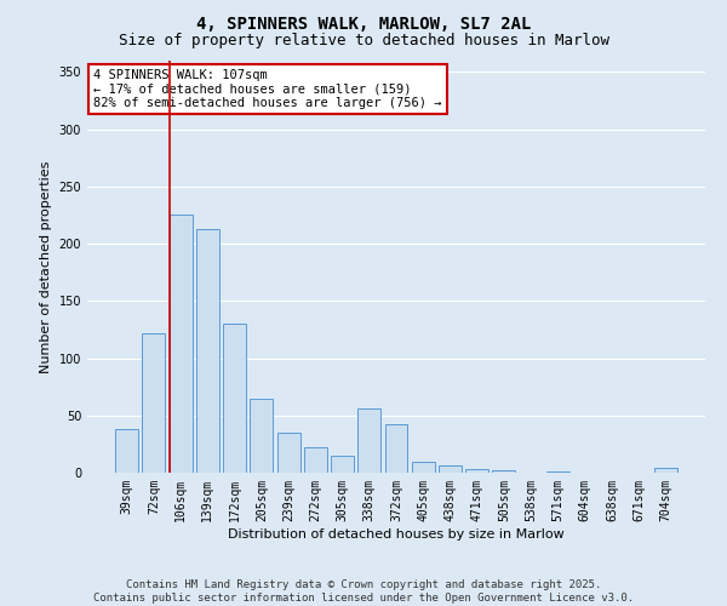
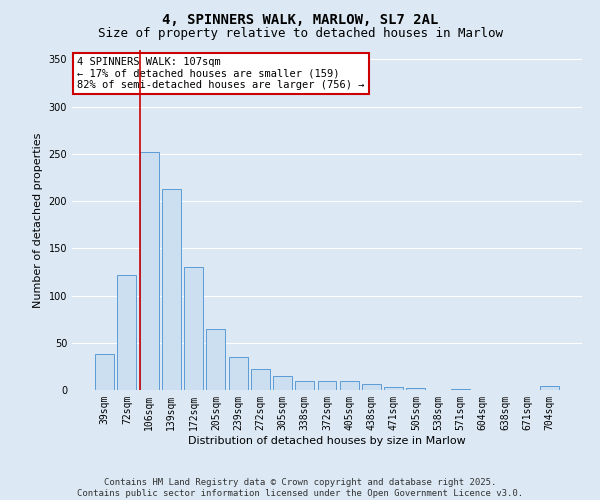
106sqm: 226 -> 252
338sqm: 56 -> 10
372sqm: 42 -> 10
